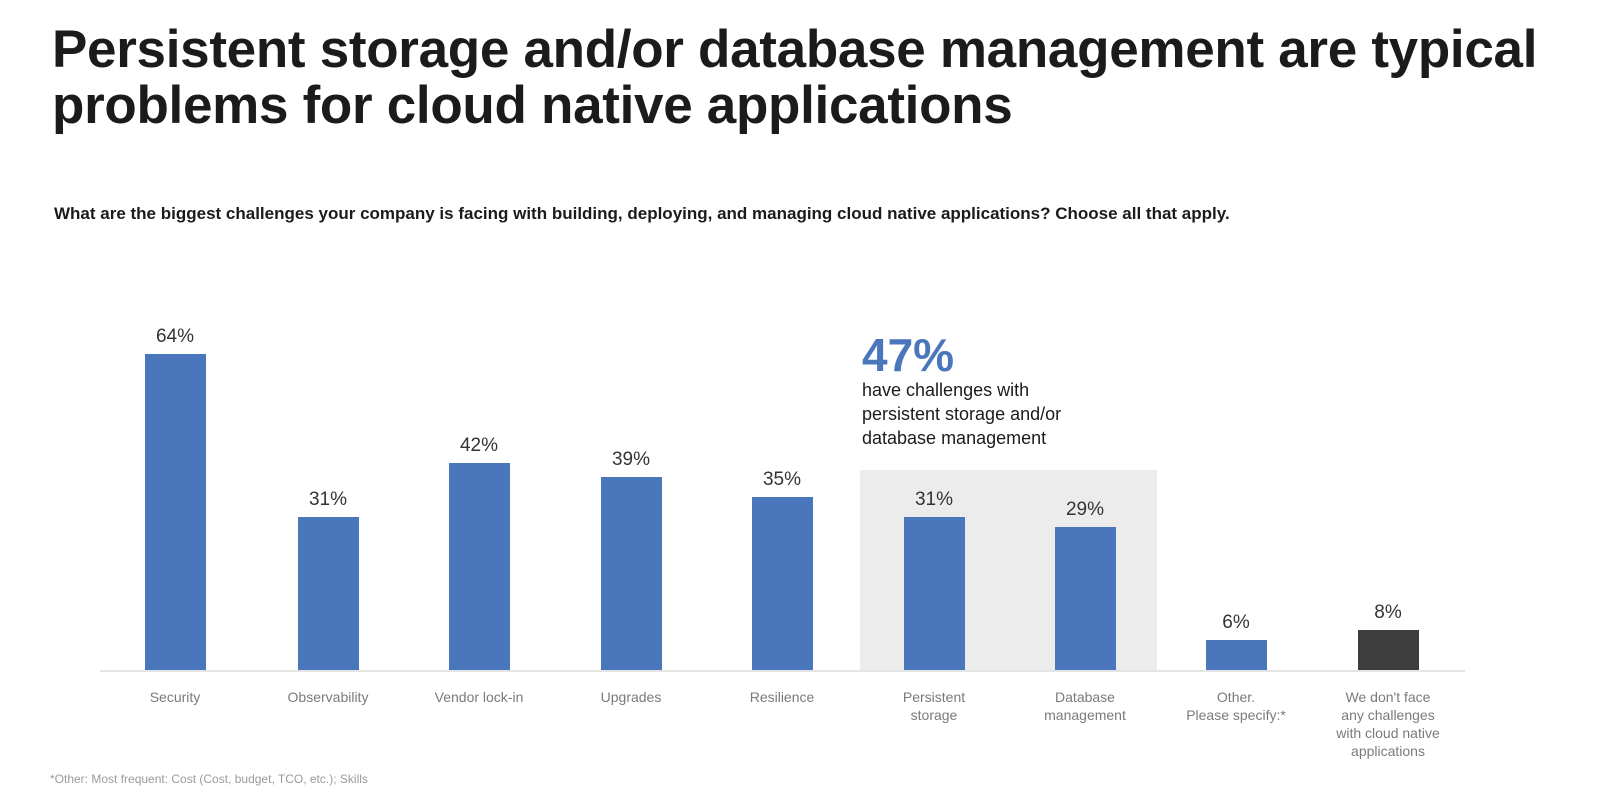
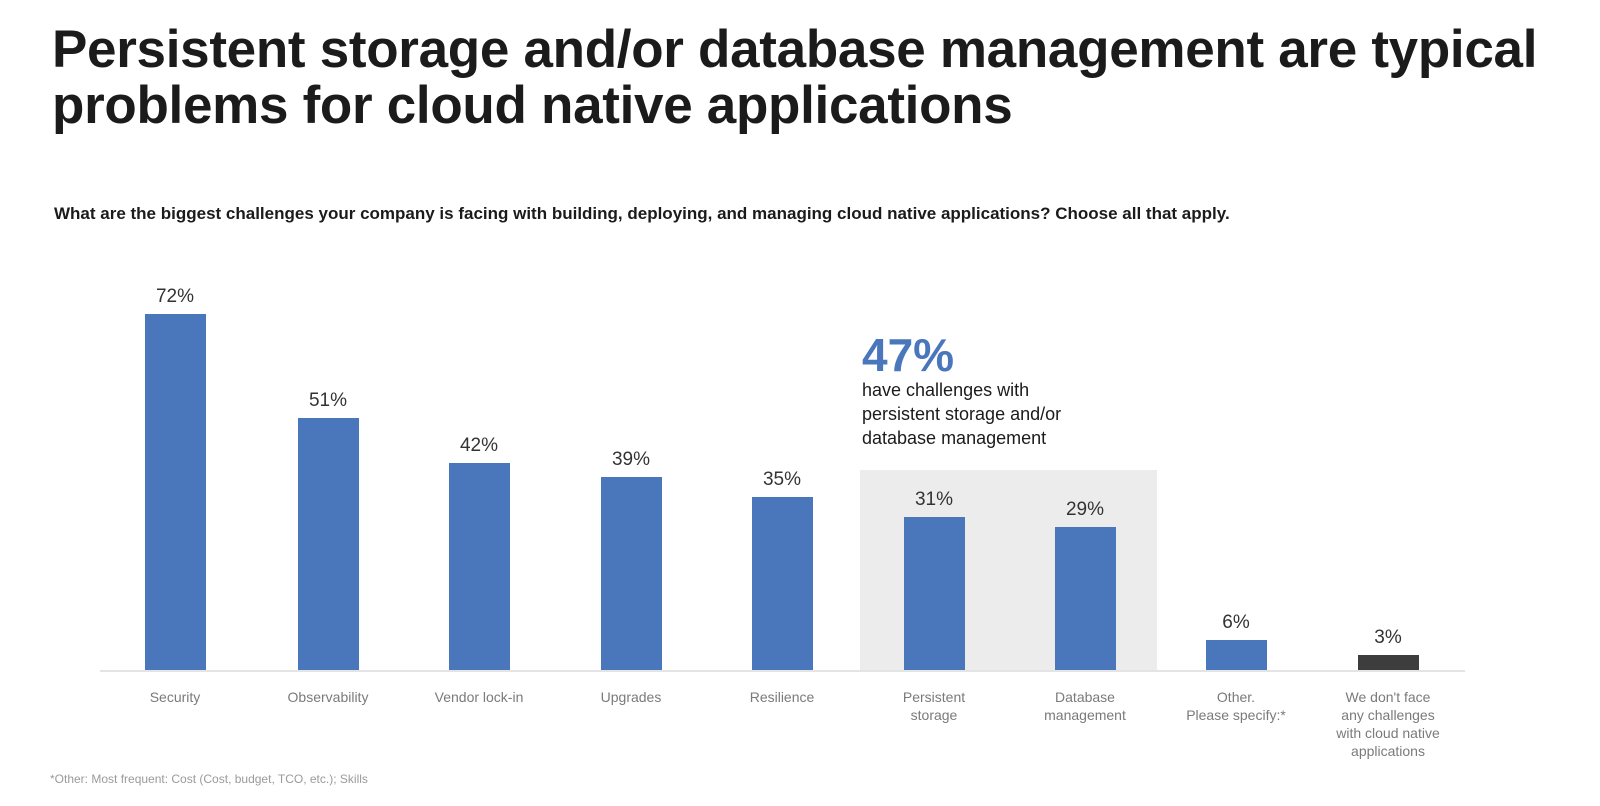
Security: 64% -> 72%
Observability: 31% -> 51%
We don't face any challenges with cloud native applications: 8% -> 3%
